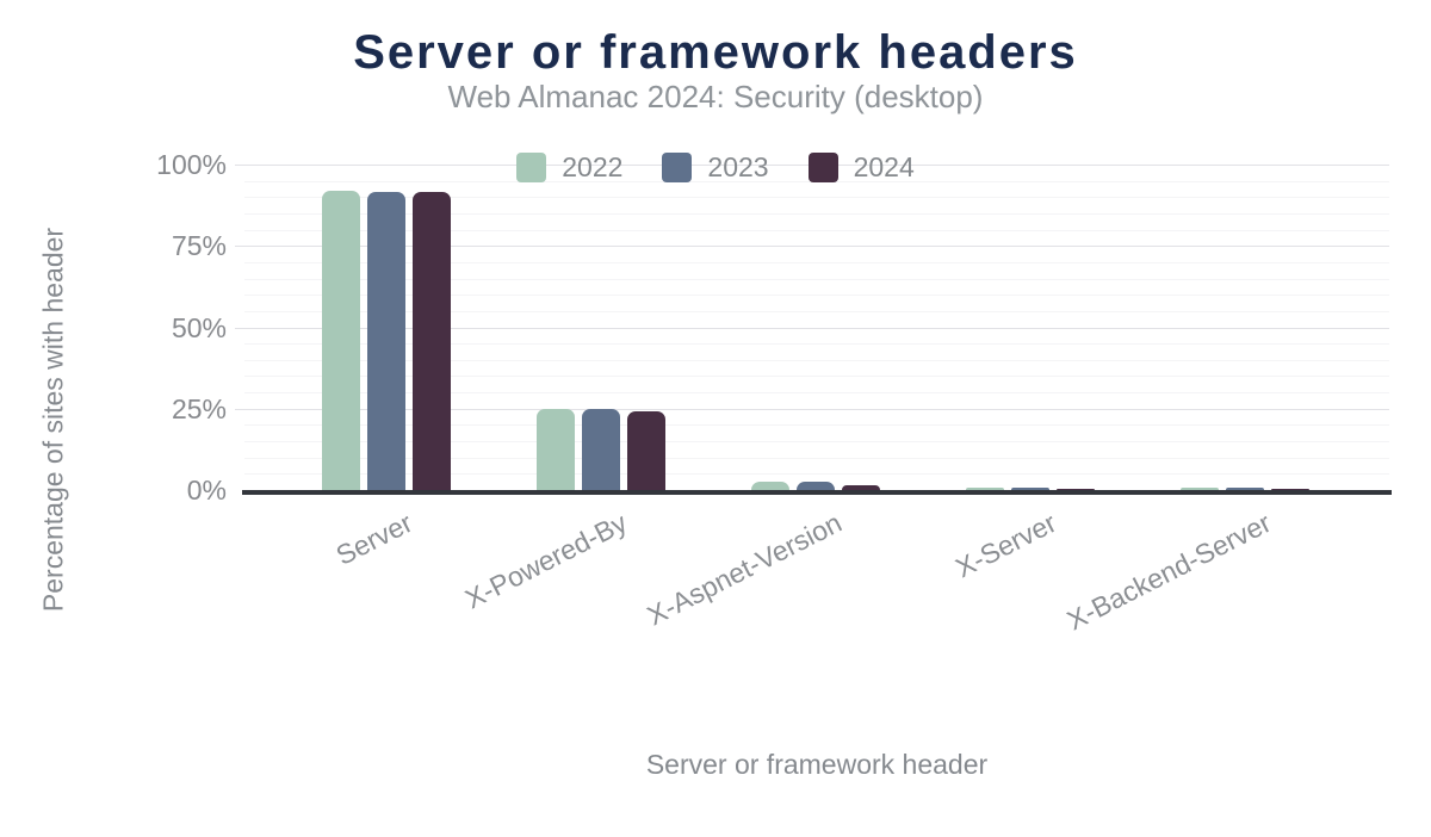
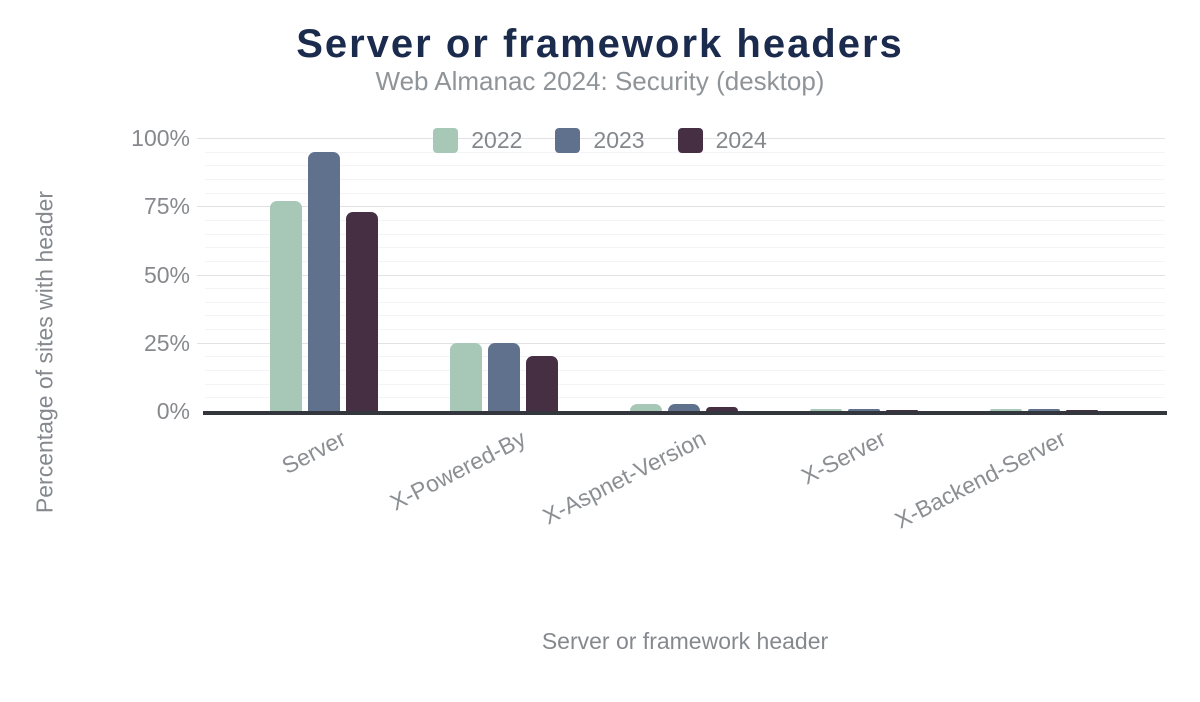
2022/Server: 92% -> 77%
2023/Server: 92% -> 95%
2024/Server: 91% -> 73%
2024/X-Powered-By: 24% -> 20%
